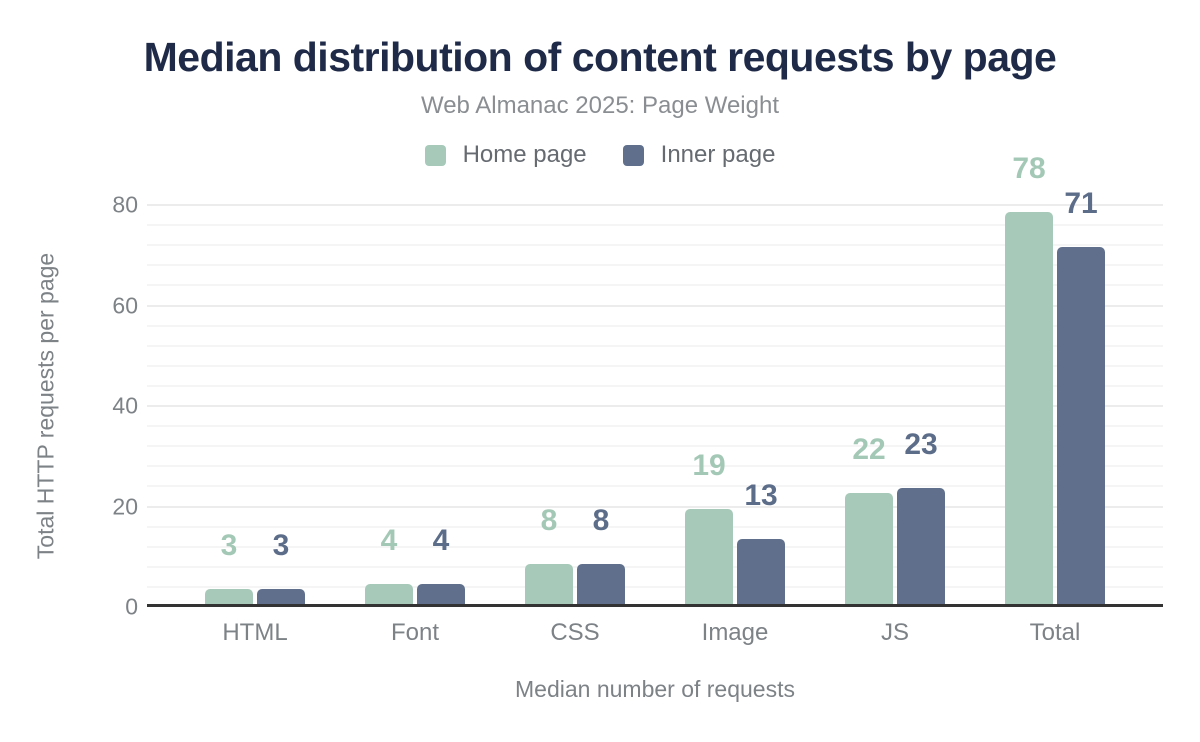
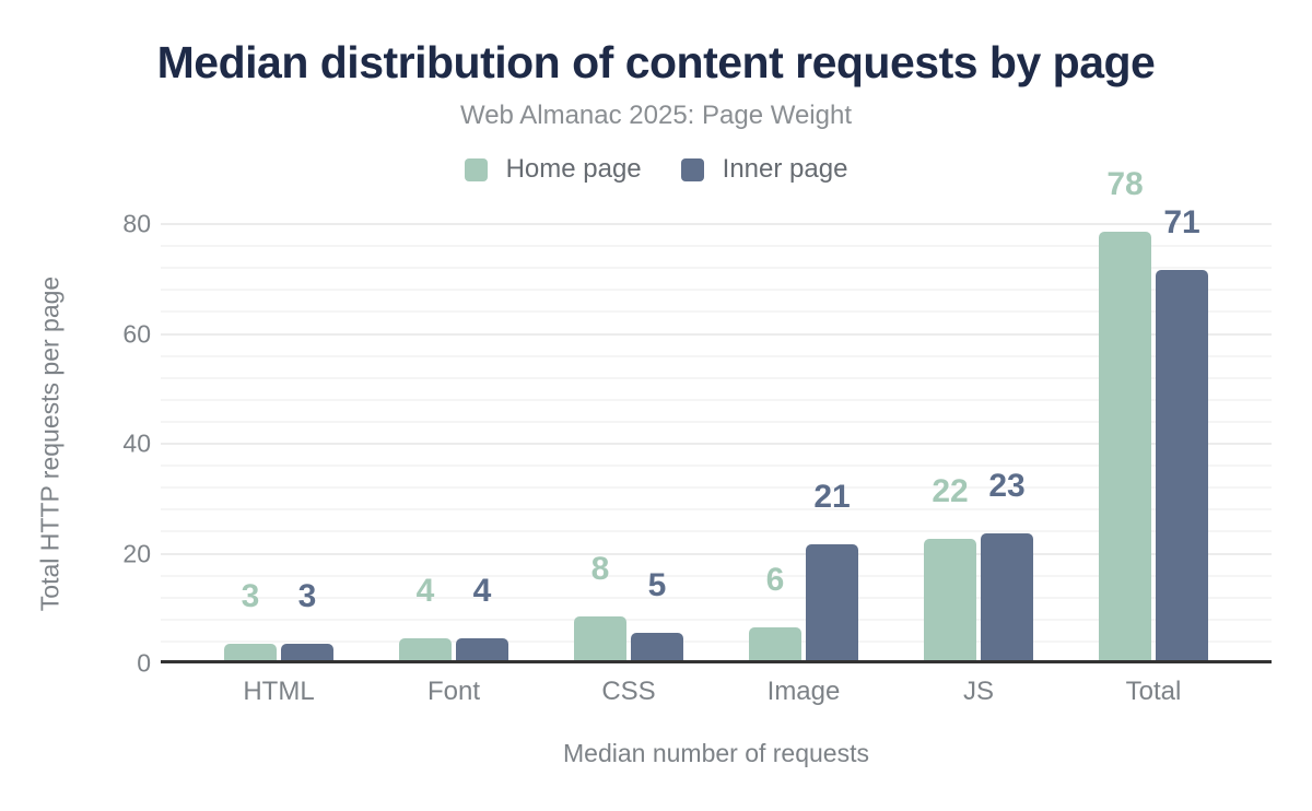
Inner page/CSS: 8 -> 5
Home page/Image: 19 -> 6
Inner page/Image: 13 -> 21
